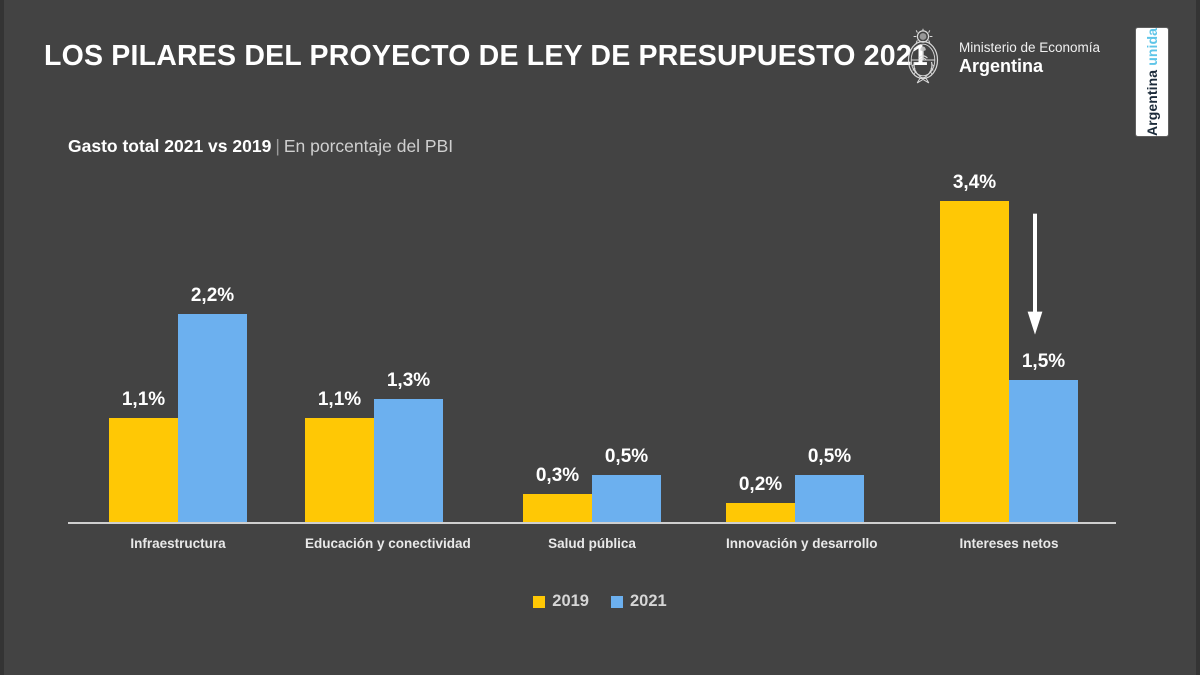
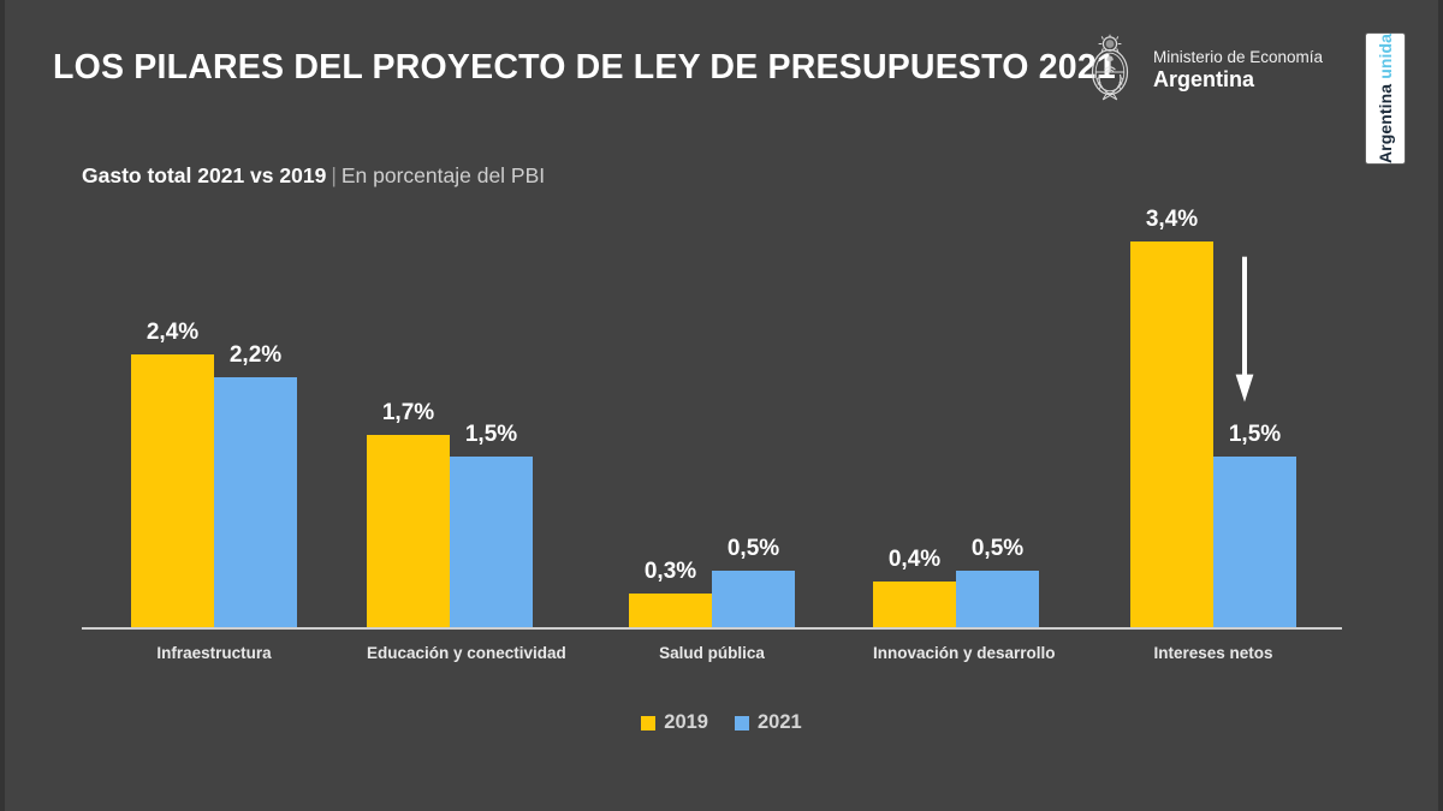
2019/Infraestructura: 1,1% -> 2,4%
2019/Educación y conectividad: 1,1% -> 1,7%
2021/Educación y conectividad: 1,3% -> 1,5%
2019/Innovación y desarrollo: 0,2% -> 0,4%
